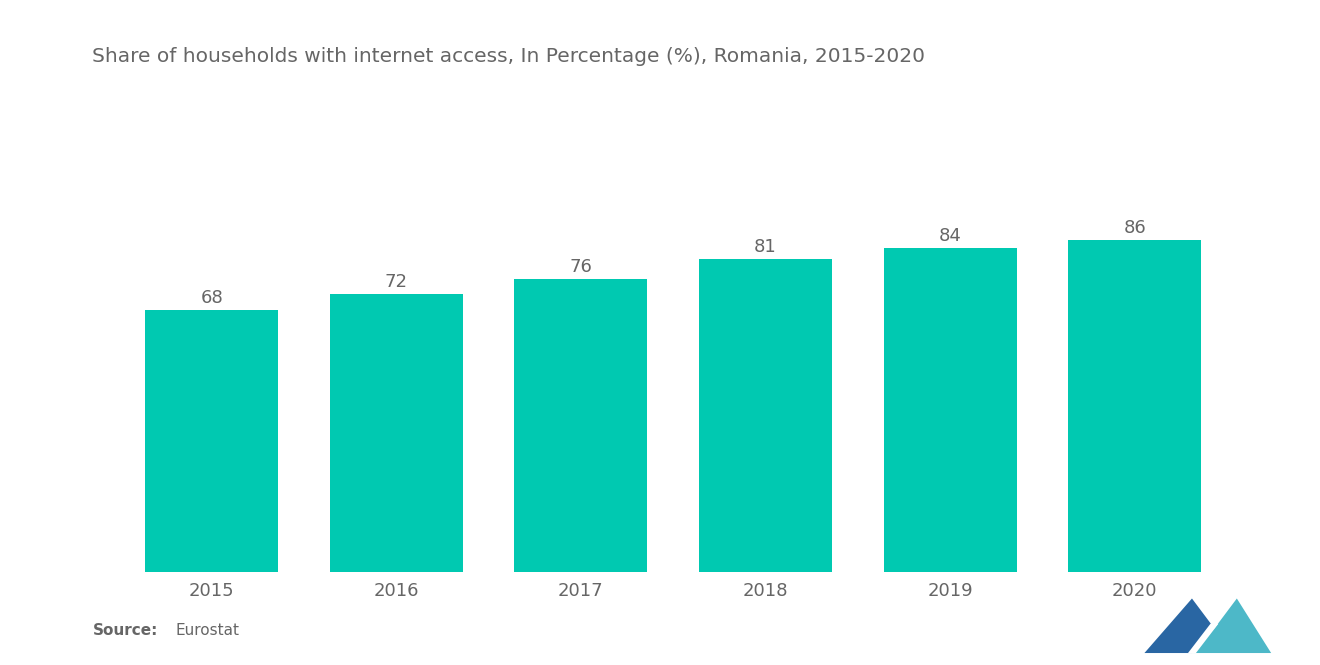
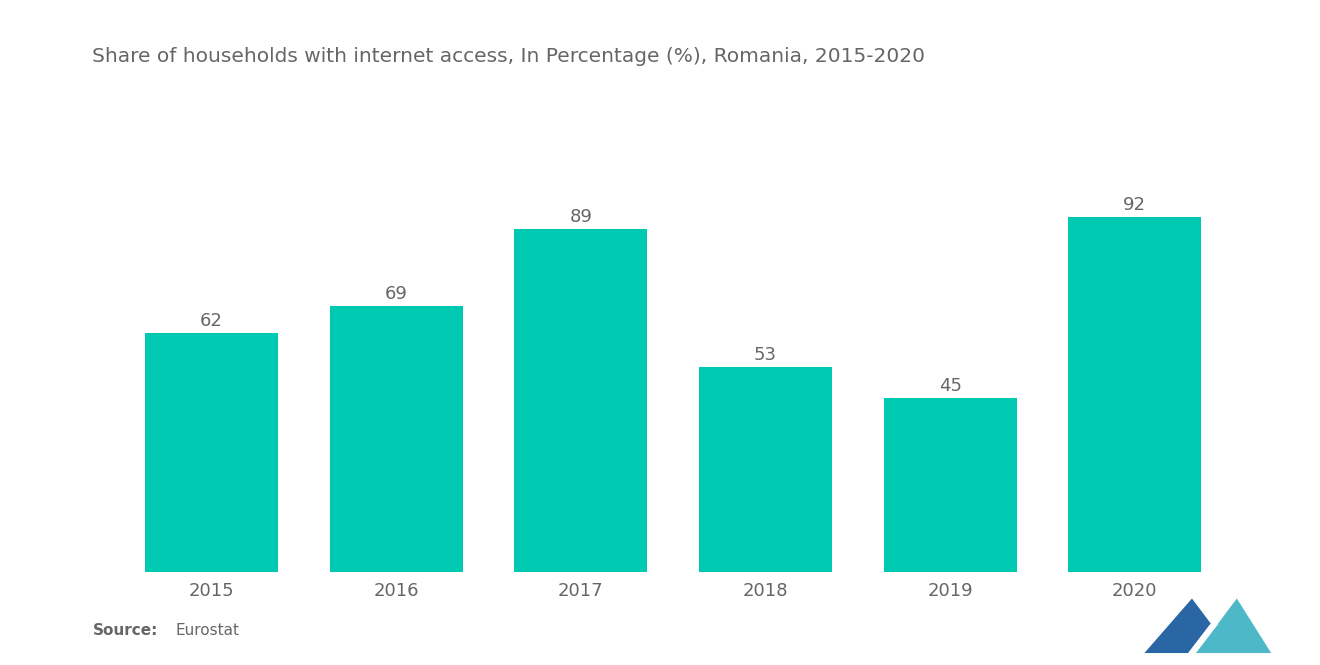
2015: 68 -> 62
2016: 72 -> 69
2017: 76 -> 89
2018: 81 -> 53
2019: 84 -> 45
2020: 86 -> 92
